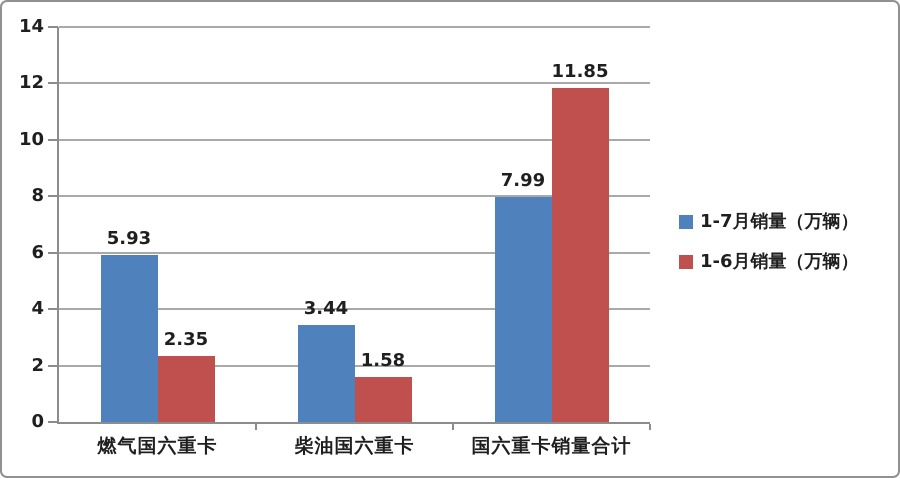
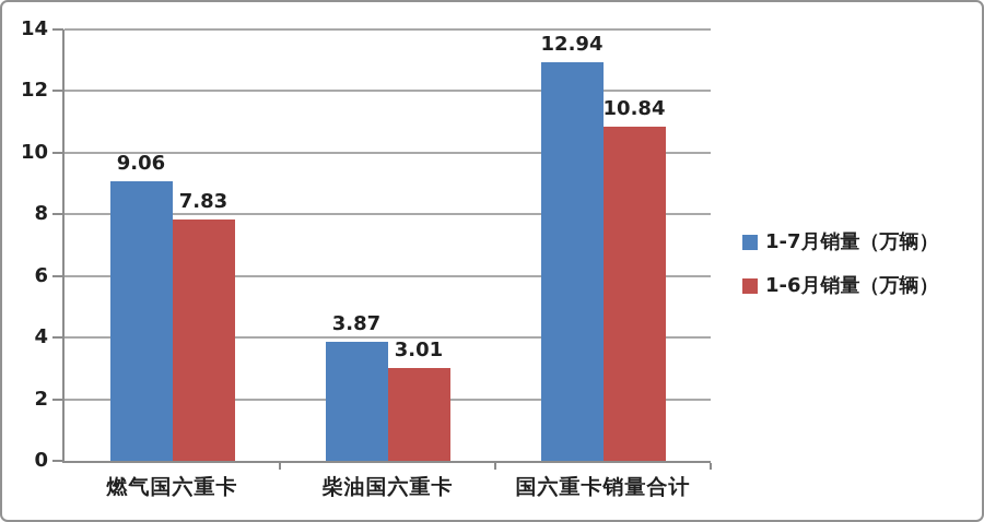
1-7月销量（万辆）/燃气国六重卡: 5.93 -> 9.06
1-6月销量（万辆）/燃气国六重卡: 2.35 -> 7.83
1-7月销量（万辆）/柴油国六重卡: 3.44 -> 3.87
1-6月销量（万辆）/柴油国六重卡: 1.58 -> 3.01
1-7月销量（万辆）/国六重卡销量合计: 7.99 -> 12.94
1-6月销量（万辆）/国六重卡销量合计: 11.85 -> 10.84
